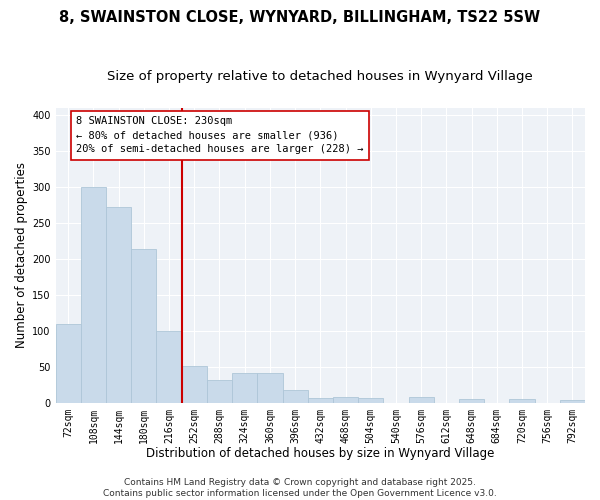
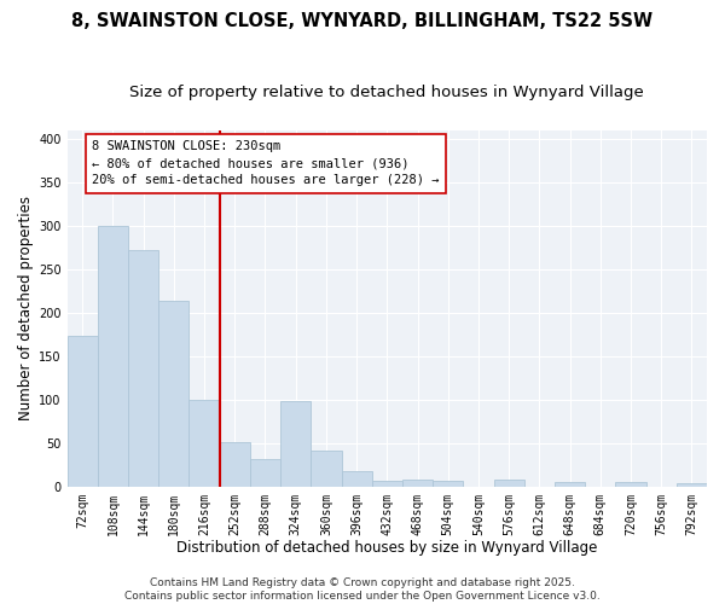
72sqm: 110 -> 174
324sqm: 41 -> 98
